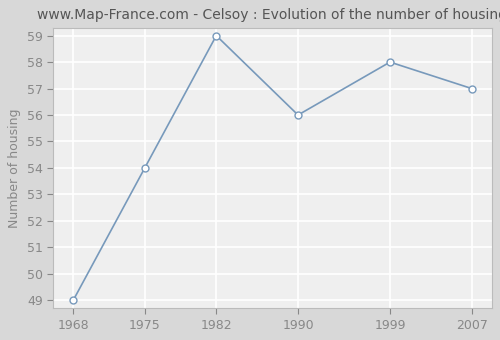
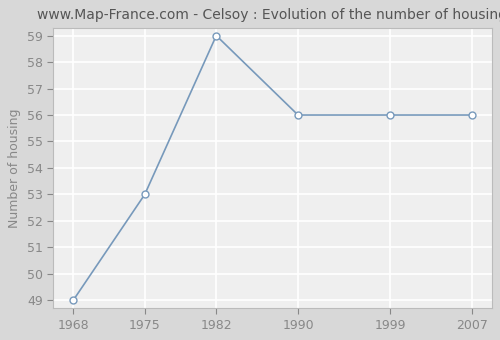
1975: 54 -> 53
1999: 58 -> 56
2007: 57 -> 56
